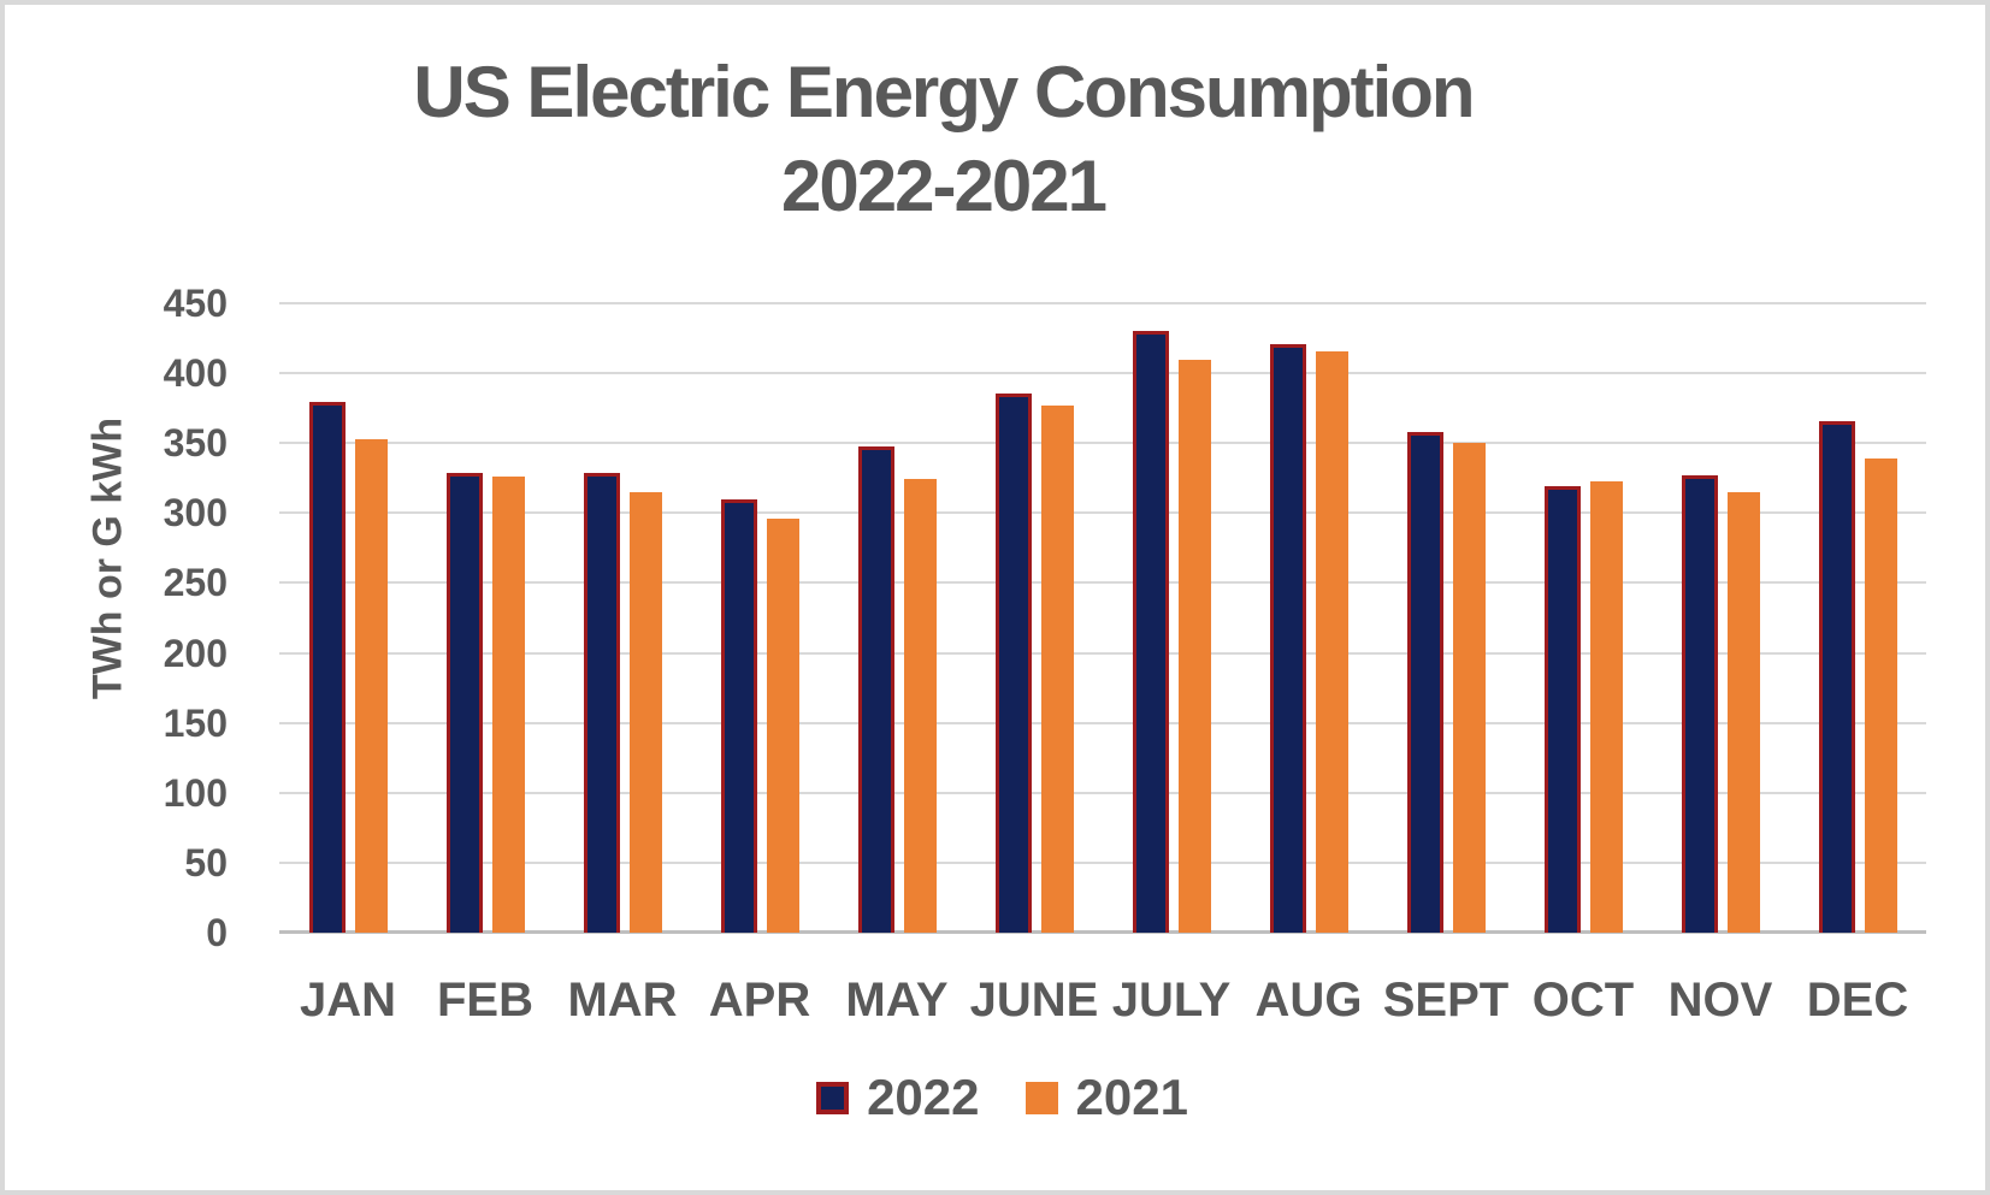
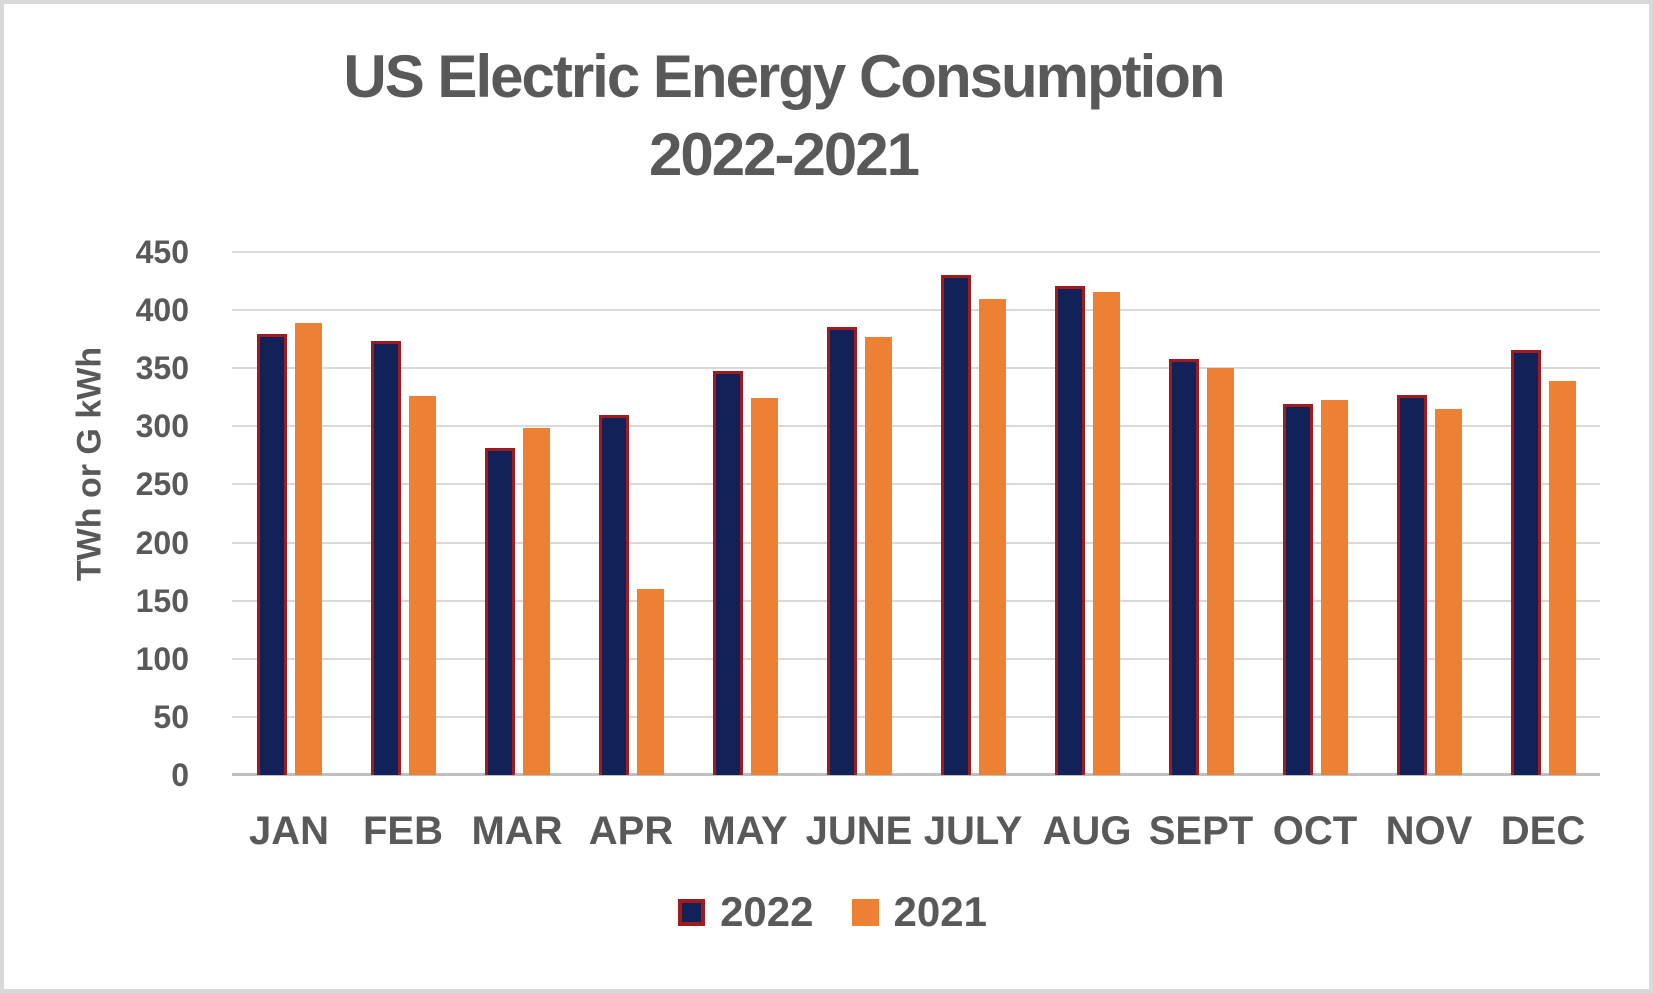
2021/JAN: 353 -> 389
2022/FEB: 326 -> 371
2022/MAR: 326 -> 279
2021/MAR: 315 -> 299
2021/APR: 296 -> 160
